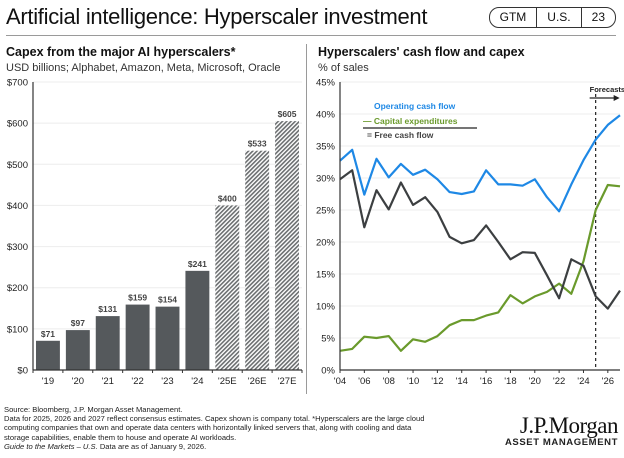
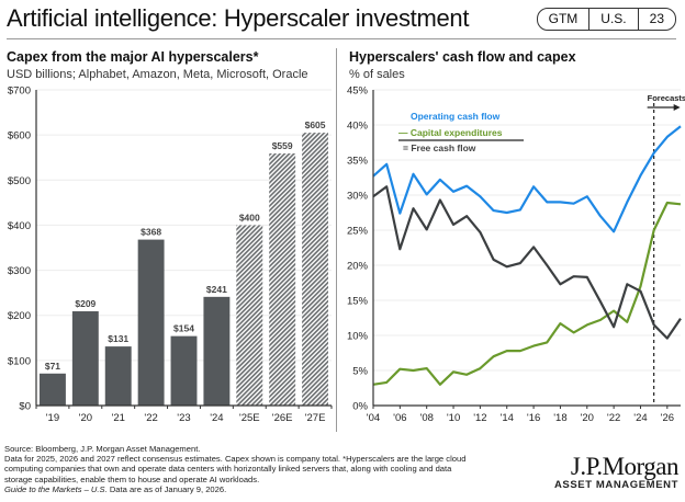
Capex from the major AI hyperscalers*/'20: $97 -> $209
Capex from the major AI hyperscalers*/'22: $159 -> $368
Capex from the major AI hyperscalers*/'26E: $533 -> $559
